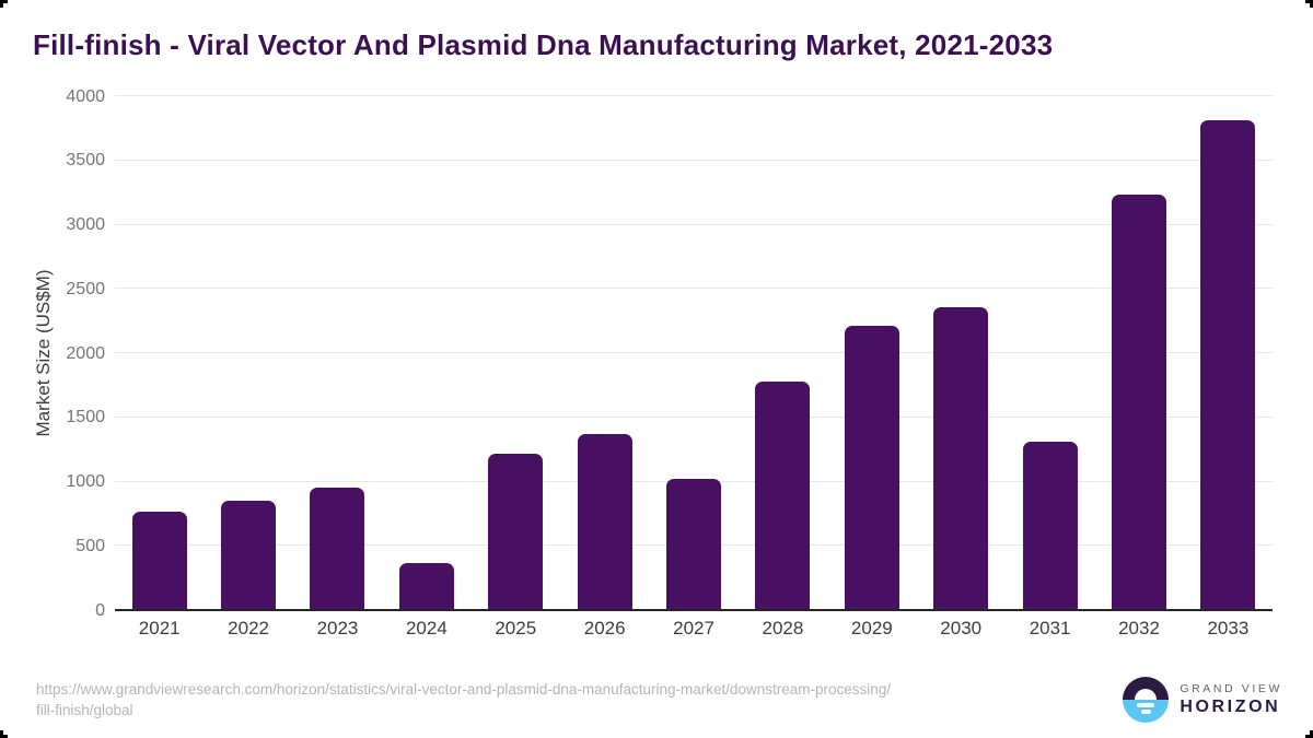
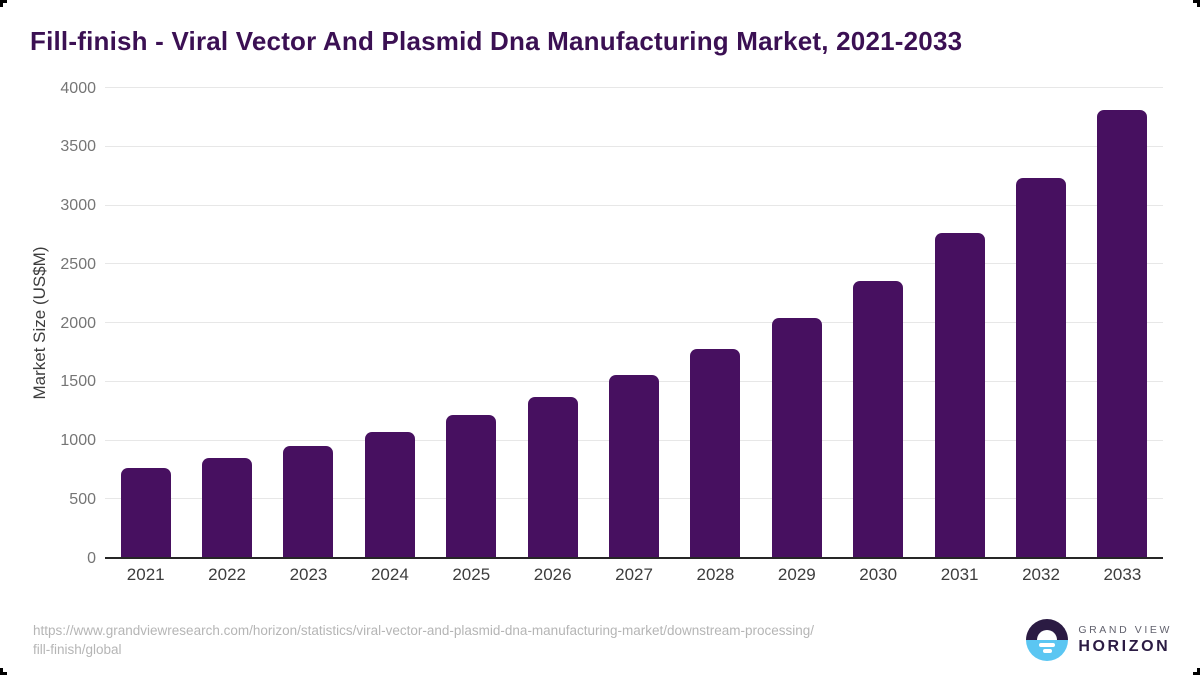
2024: 370 -> 1080
2027: 1020 -> 1560
2029: 2210 -> 2040
2031: 1310 -> 2760
